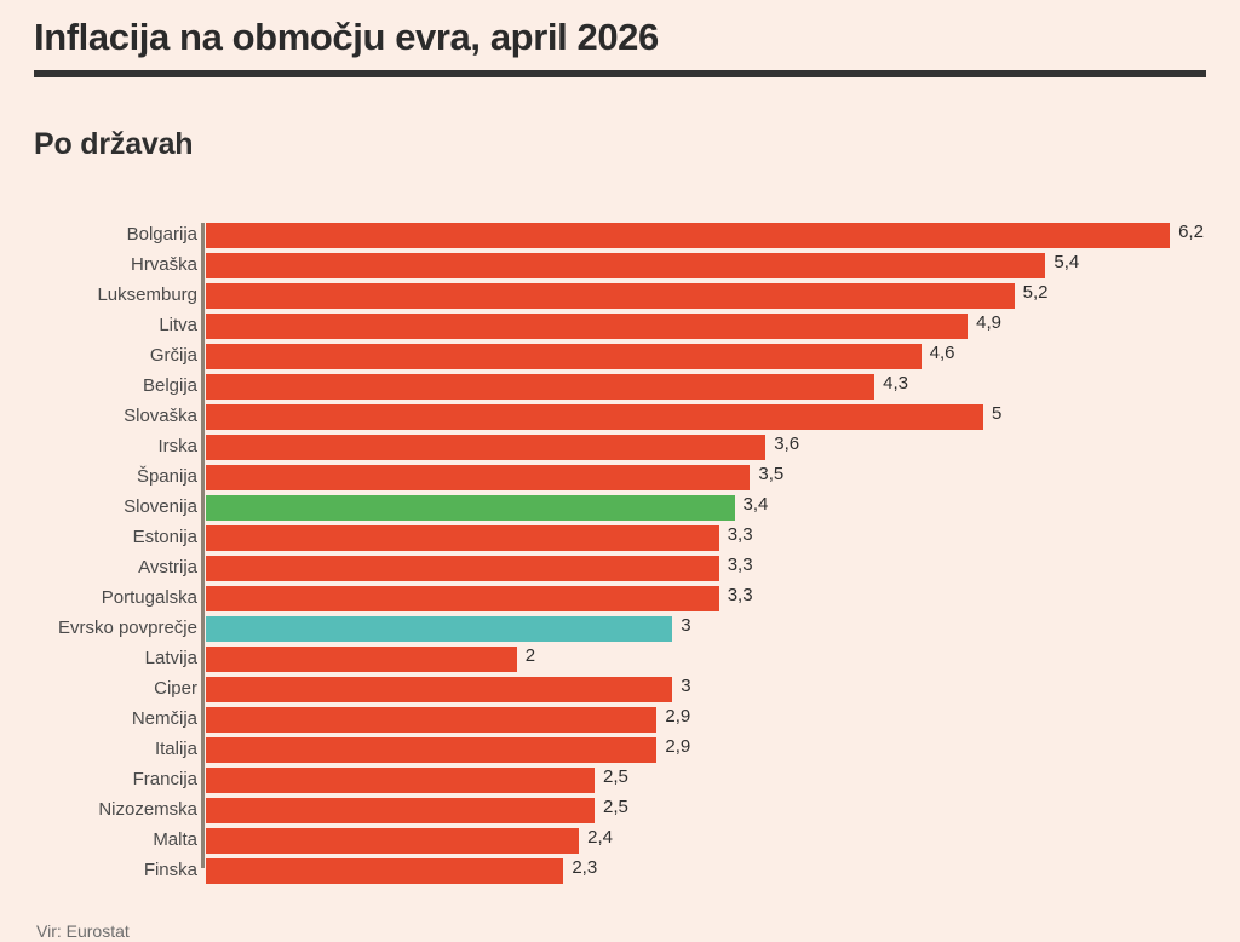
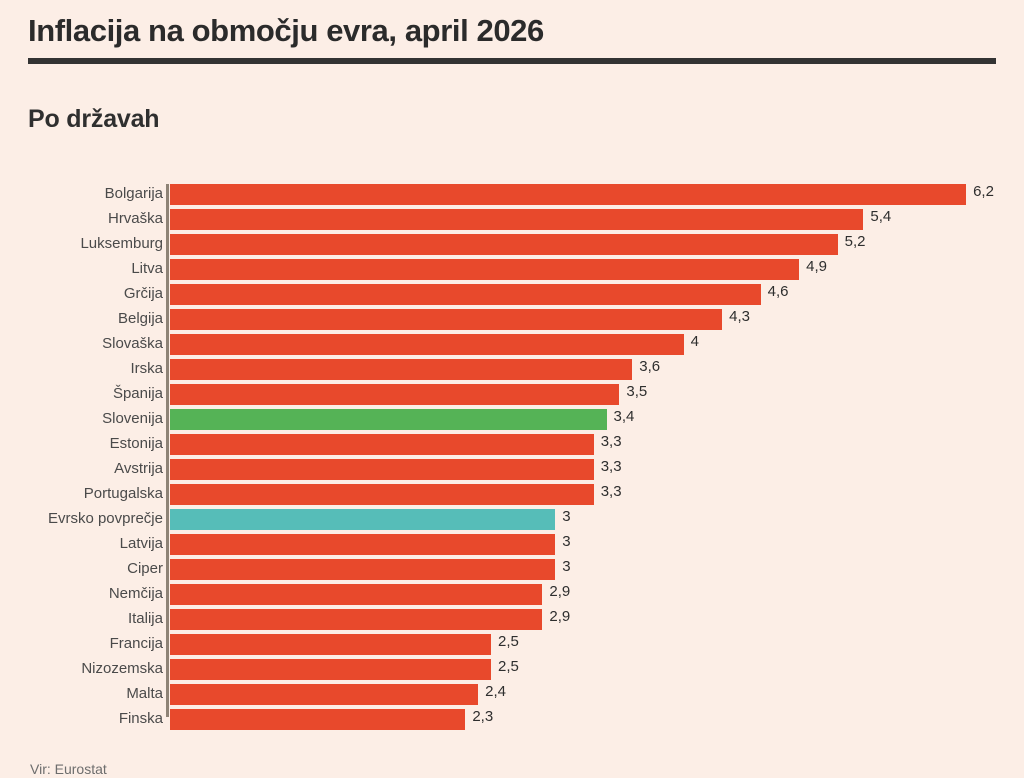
Slovaška: 5 -> 4
Latvija: 2 -> 3
